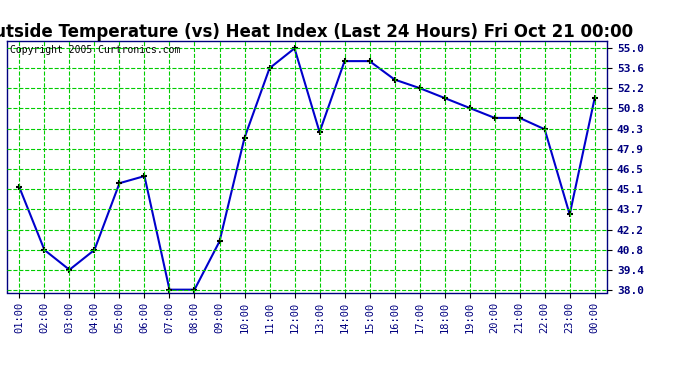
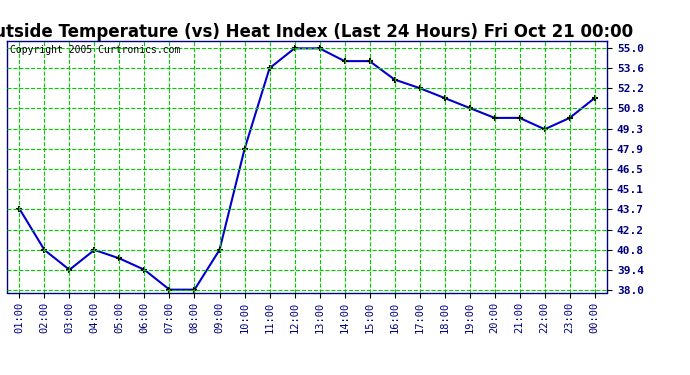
01:00: 45.2 -> 43.7
05:00: 45.5 -> 40.2
06:00: 46.0 -> 39.4
09:00: 41.4 -> 40.8
10:00: 48.7 -> 47.9
13:00: 49.1 -> 55.0
23:00: 43.3 -> 50.1
